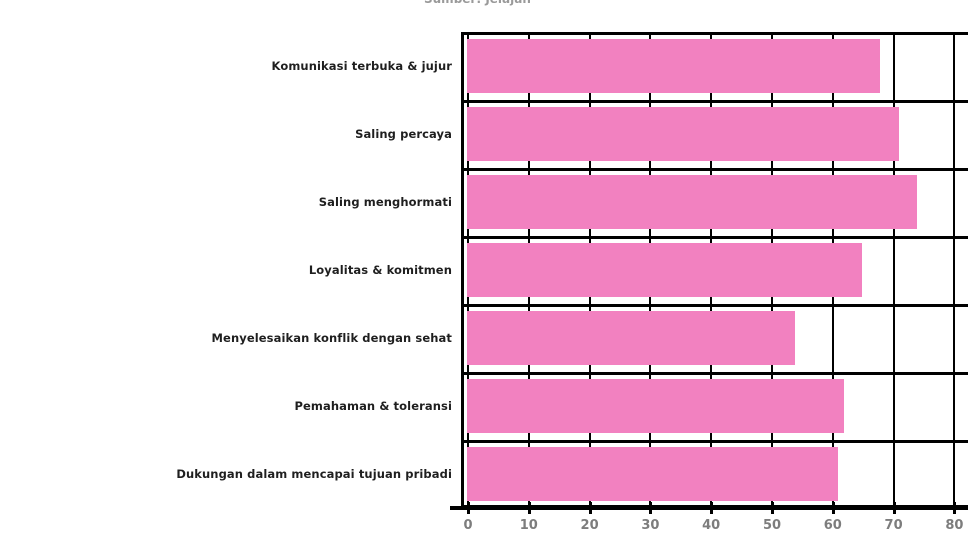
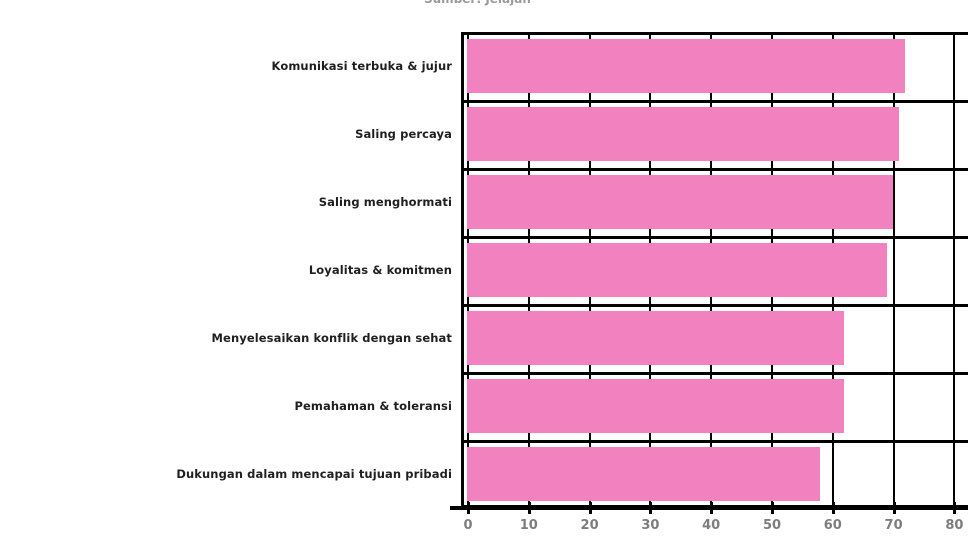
Komunikasi terbuka & jujur: 68 -> 72
Saling menghormati: 74 -> 70
Loyalitas & komitmen: 65 -> 69
Menyelesaikan konflik dengan sehat: 54 -> 62
Dukungan dalam mencapai tujuan pribadi: 61 -> 58
